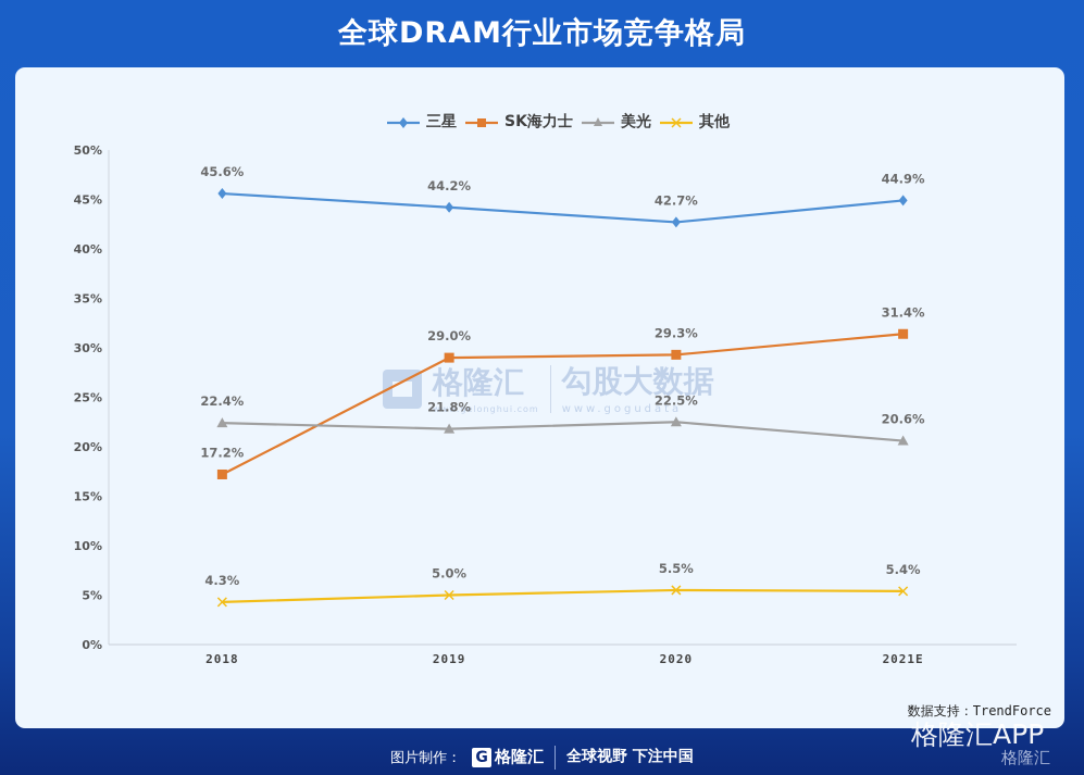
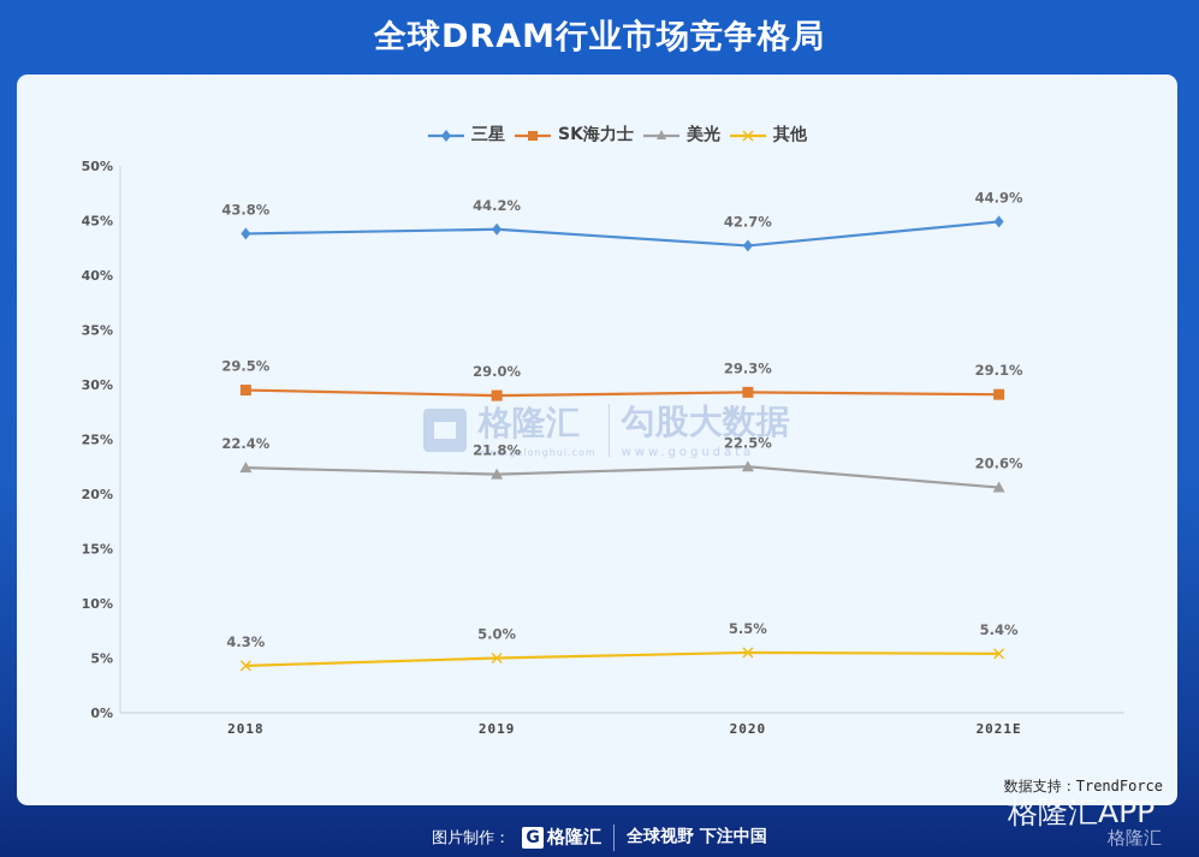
三星/2018: 45.6% -> 43.8%
SK海力士/2018: 17.2% -> 29.5%
SK海力士/2021E: 31.4% -> 29.1%
